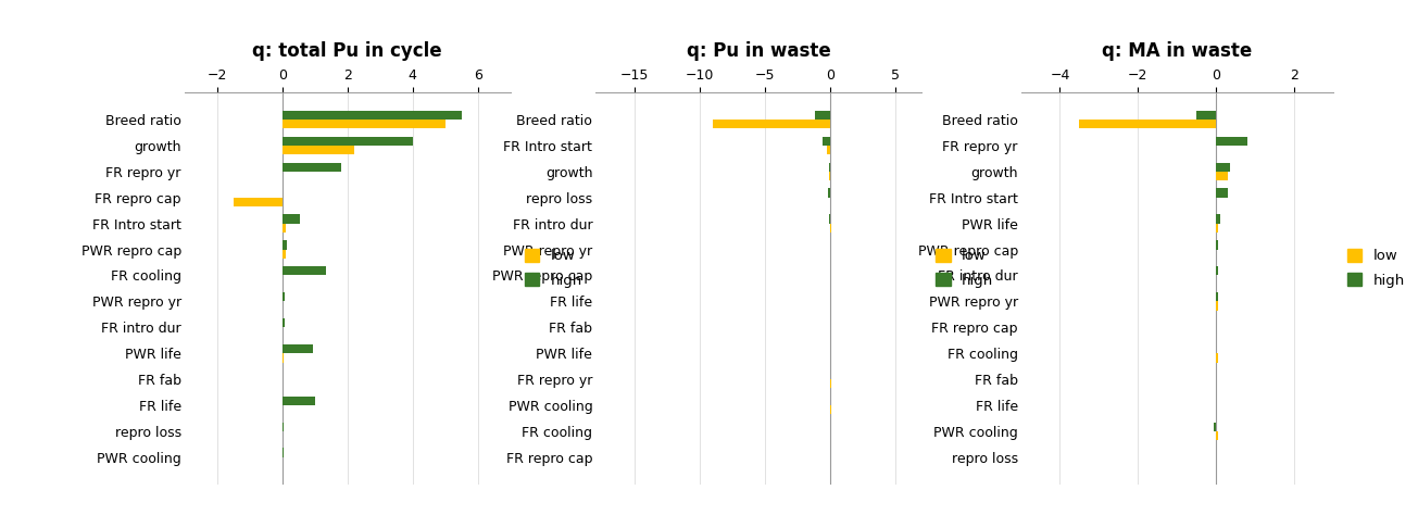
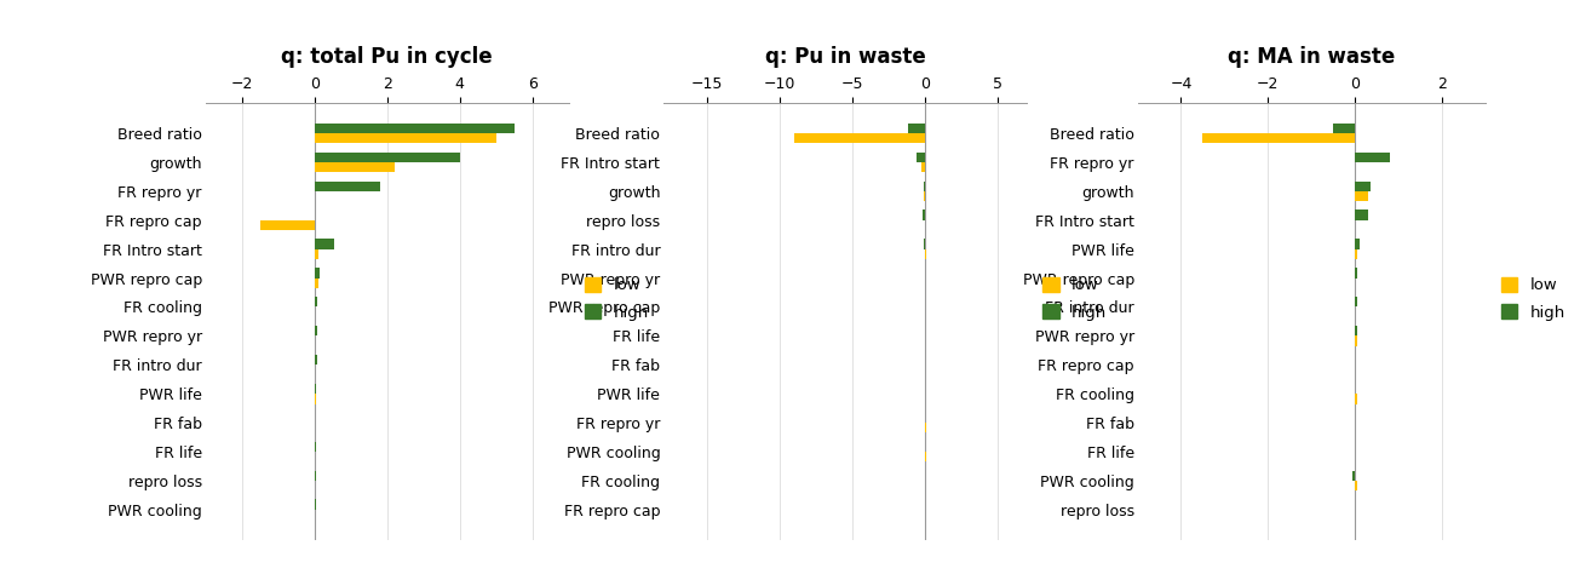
q: total Pu in cycle/high/FR cooling: 1.35 -> 0.07
q: total Pu in cycle/high/PWR life: 0.95 -> 0.05
q: total Pu in cycle/high/FR life: 1.00 -> 0.05
